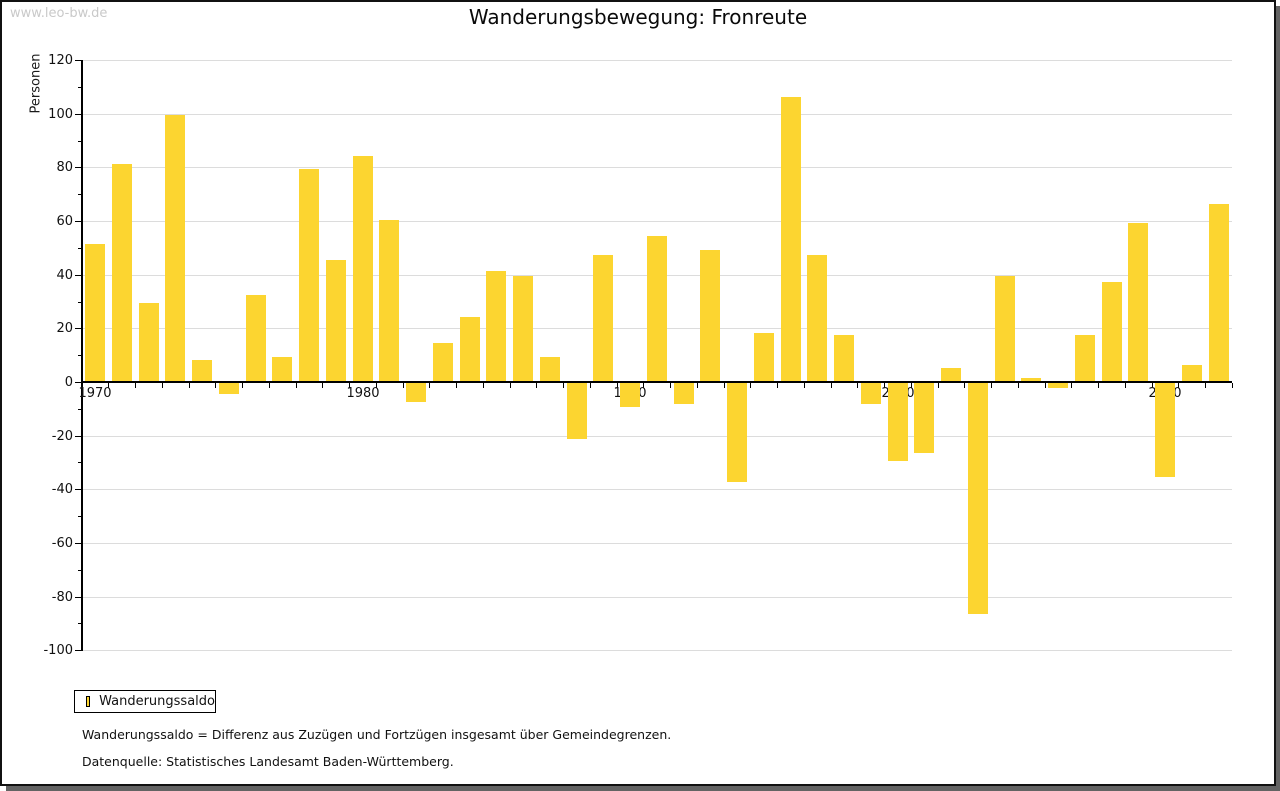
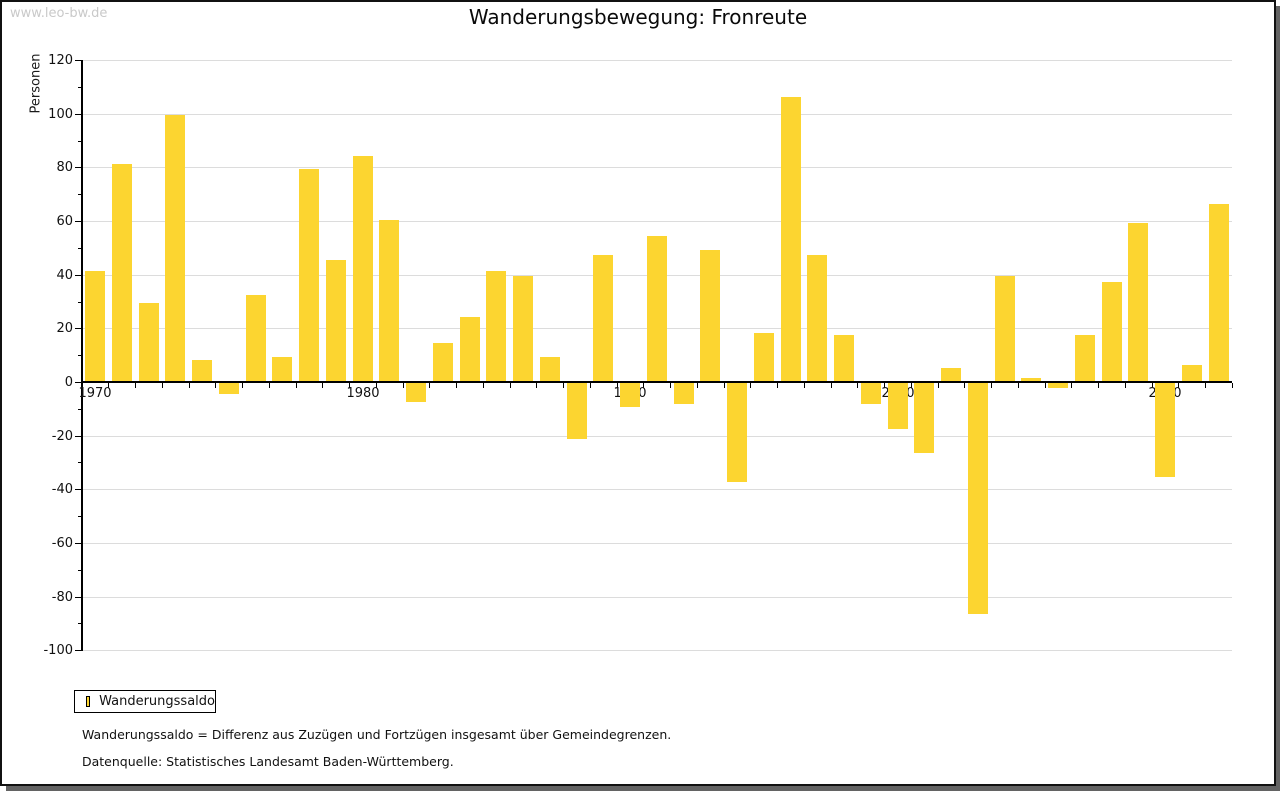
1970: 51 -> 41
2000: -29 -> -17
